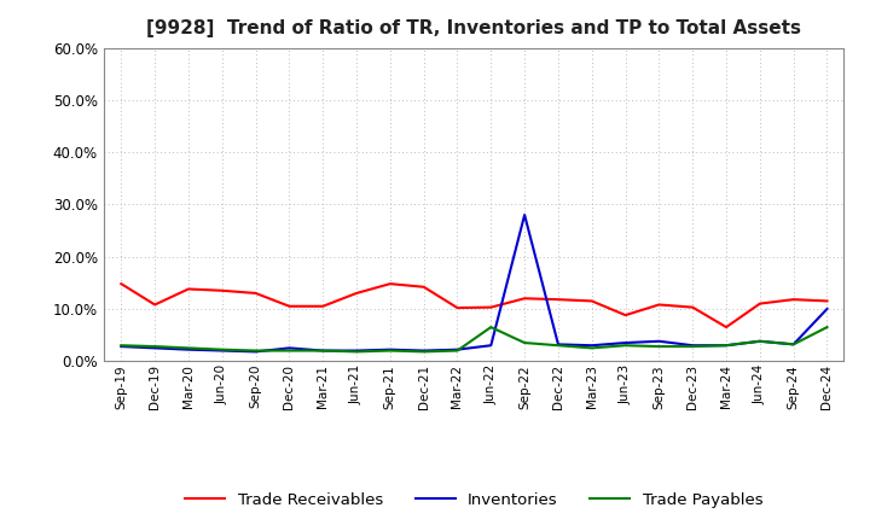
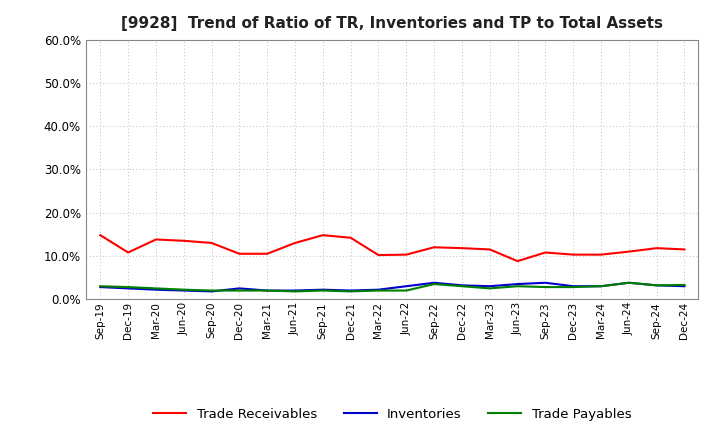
Trade Payables/Jun-22: 6.5% -> 2.0%
Inventories/Sep-22: 28.0% -> 3.8%
Trade Receivables/Mar-24: 6.5% -> 10.3%
Inventories/Dec-24: 10.0% -> 3.0%
Trade Payables/Dec-24: 6.5% -> 3.3%
